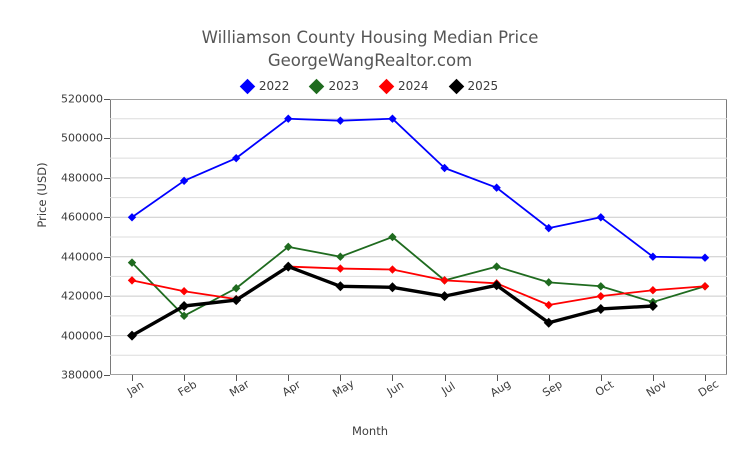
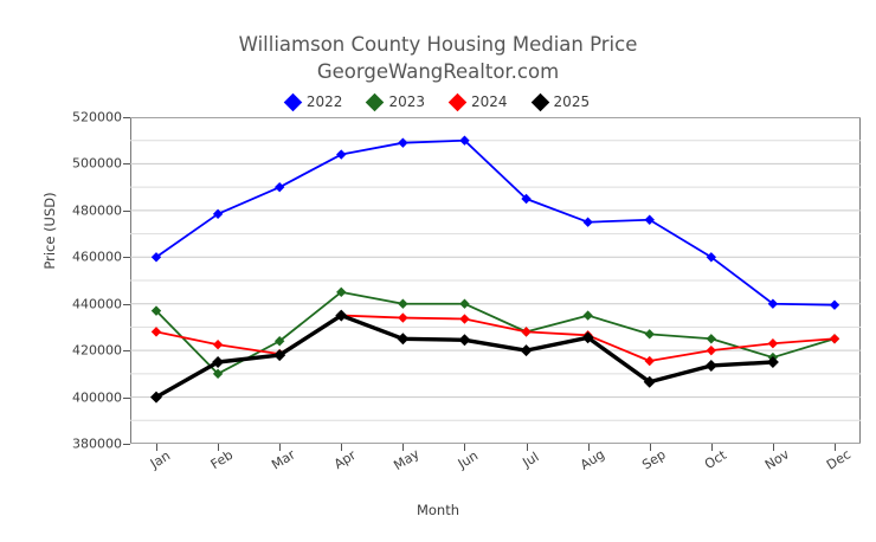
2022/Apr: 510000 -> 504000
2023/Jun: 450000 -> 440000
2022/Sep: 454000 -> 476000
